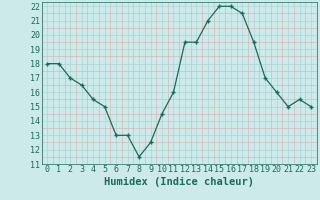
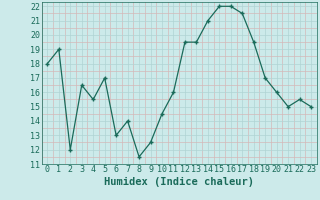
1: 18.0 -> 19.0
2: 17.0 -> 12.0
5: 15.0 -> 17.0
7: 13.0 -> 14.0
